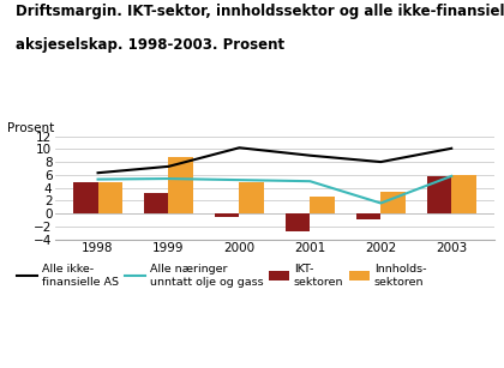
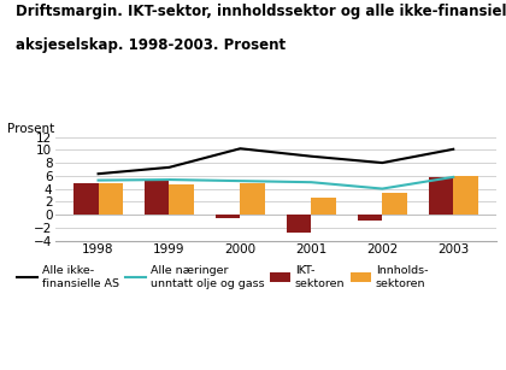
IKT- sektoren/1999: 3.2 -> 5.3
Innholds- sektoren/1999: 8.8 -> 4.7
Alle næringer unntatt olje og gass/2002: 1.6 -> 4.0
